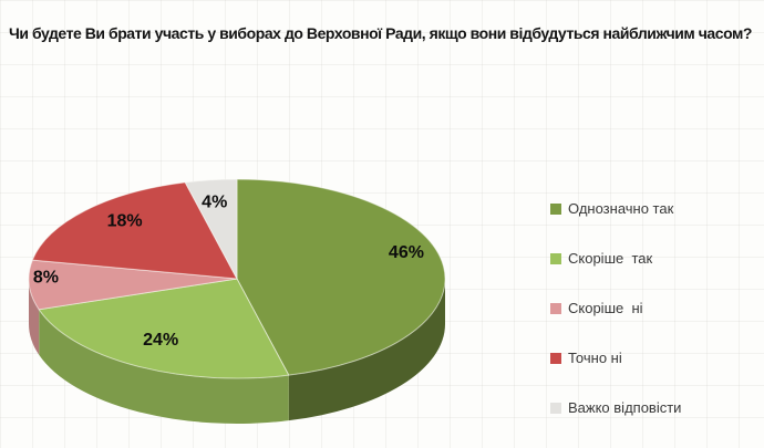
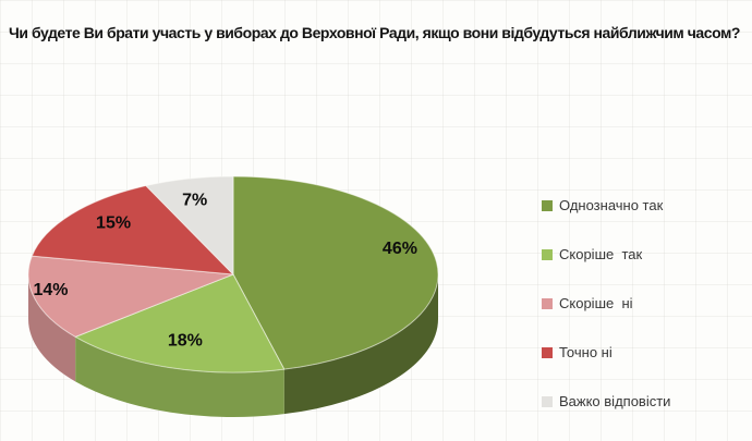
Скоріше так: 24% -> 18%
Скоріше ні: 8% -> 14%
Точно ні: 18% -> 15%
Важко відповісти: 4% -> 7%
